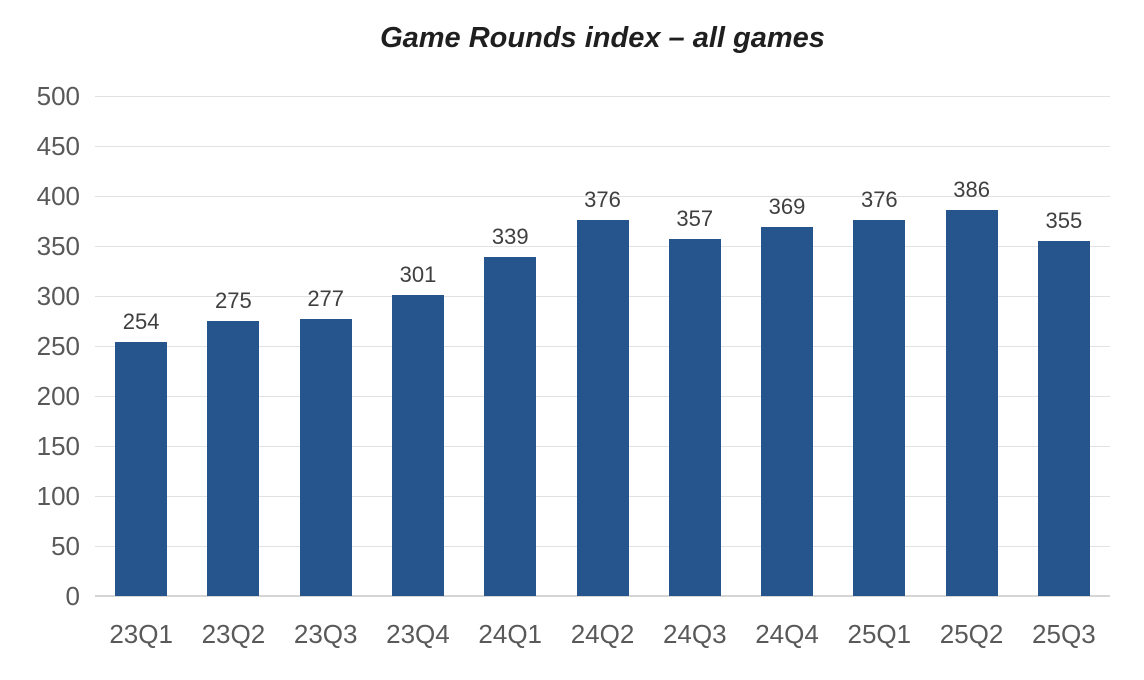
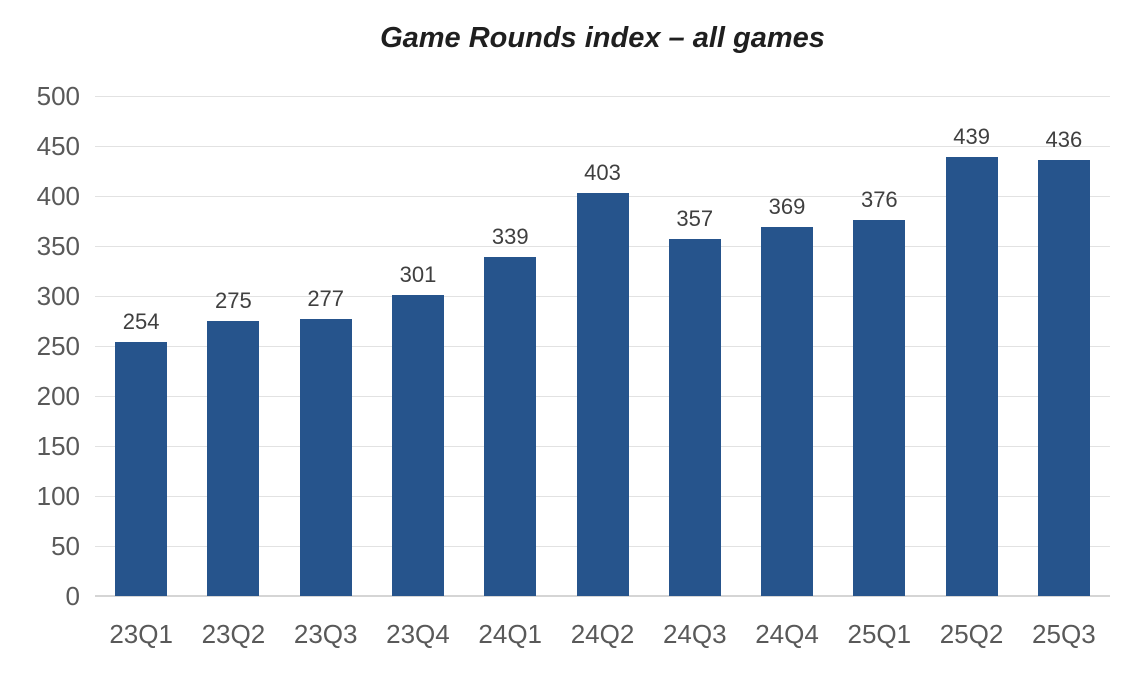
24Q2: 376 -> 403
25Q2: 386 -> 439
25Q3: 355 -> 436
